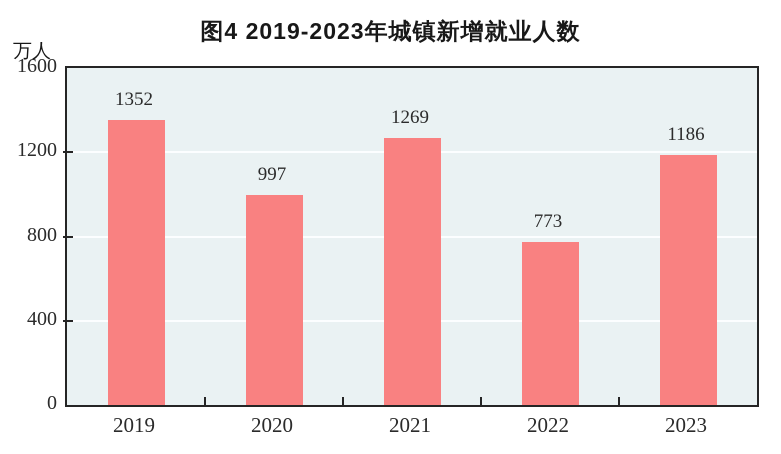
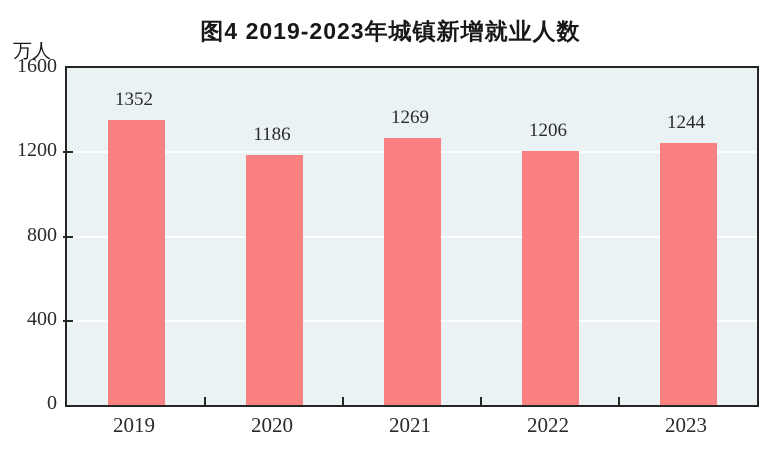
2020: 997 -> 1186
2022: 773 -> 1206
2023: 1186 -> 1244
